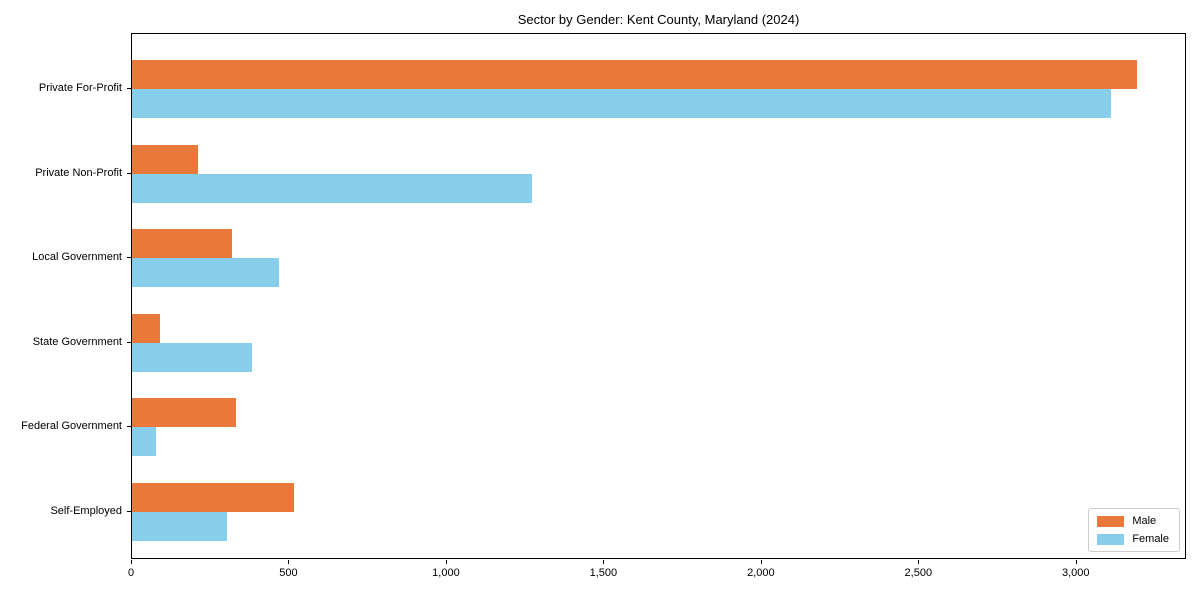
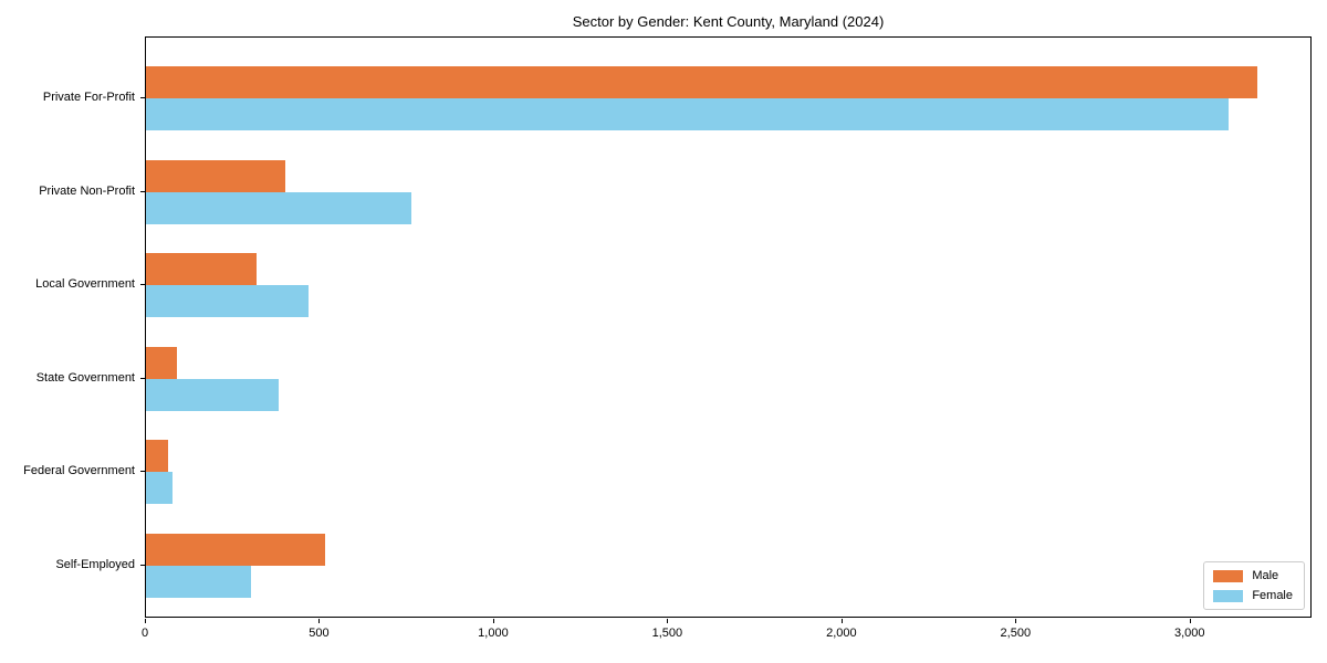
Male/Private Non-Profit: 210 -> 400
Female/Private Non-Profit: 1270 -> 760
Male/Federal Government: 330 -> 60
